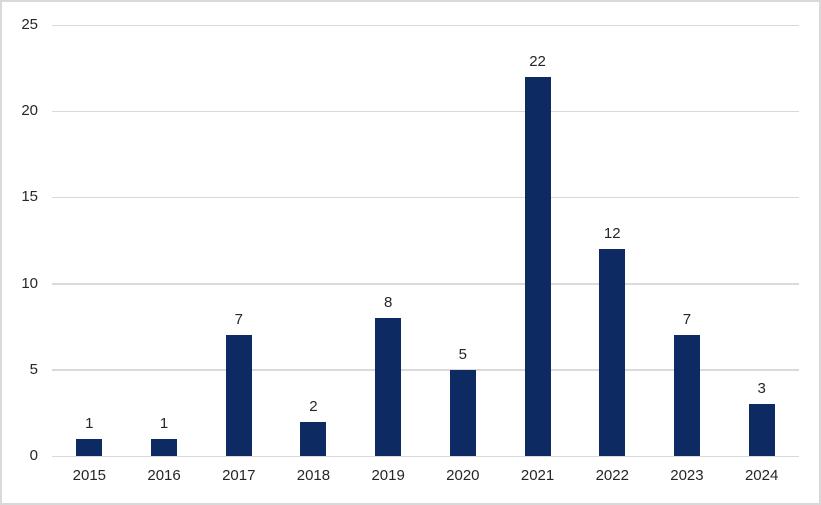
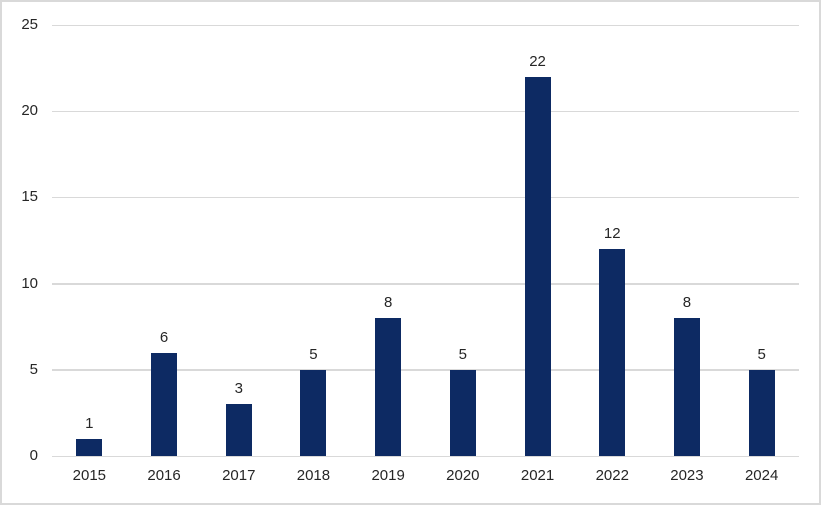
2016: 1 -> 6
2017: 7 -> 3
2018: 2 -> 5
2023: 7 -> 8
2024: 3 -> 5
